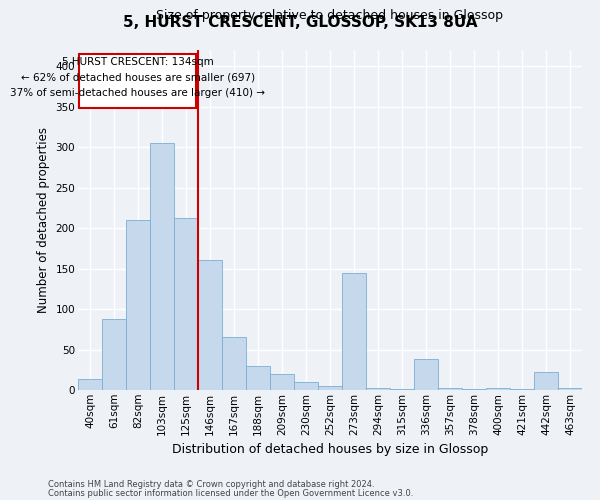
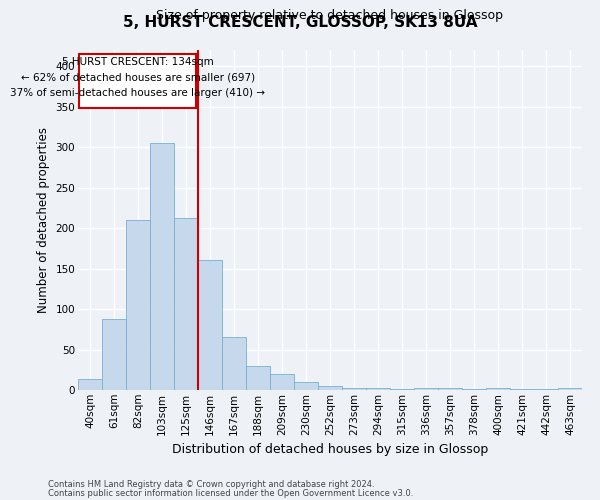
273sqm: 144 -> 3
336sqm: 38 -> 3
442sqm: 22 -> 1
